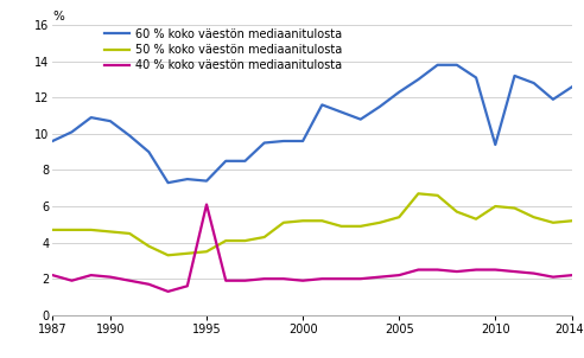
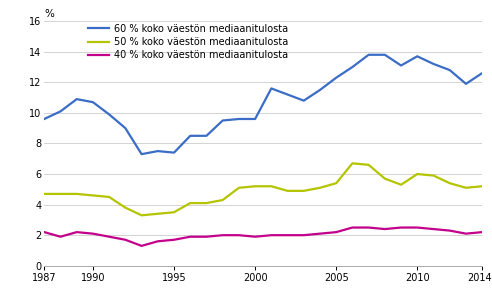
40 % koko väestön mediaanitulosta/1995: 6.1 -> 1.7
60 % koko väestön mediaanitulosta/2010: 9.4 -> 13.7
